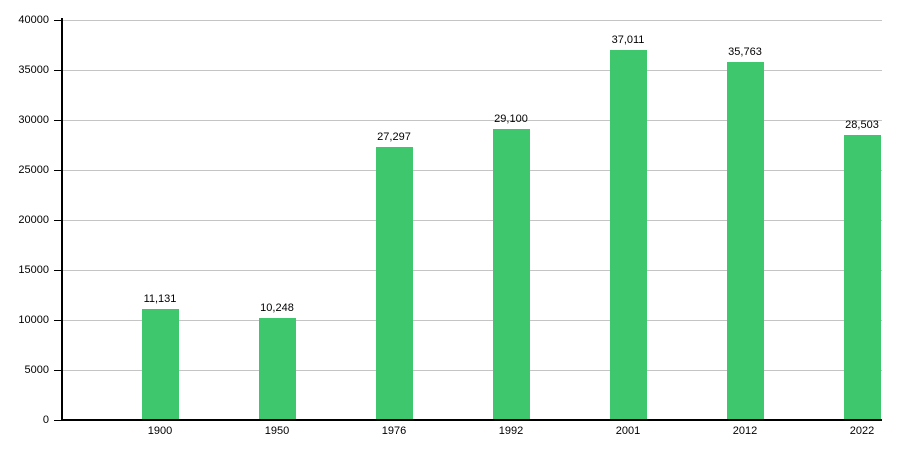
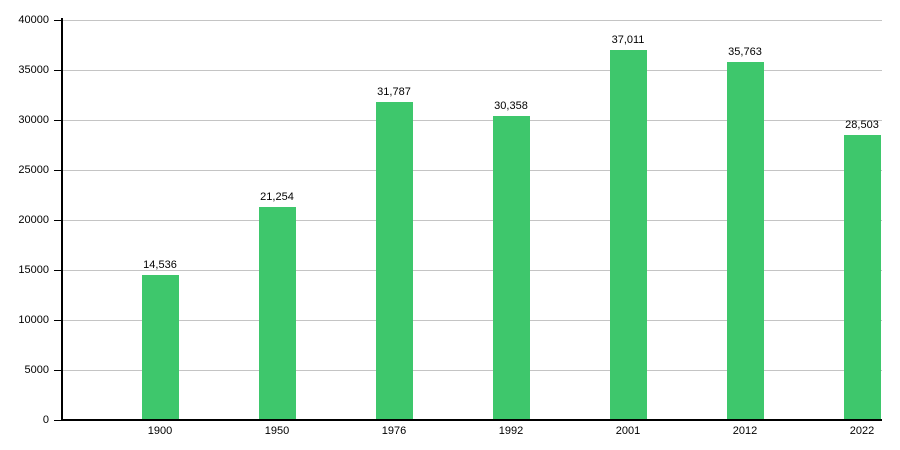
1900: 11,131 -> 14,536
1950: 10,248 -> 21,254
1976: 27,297 -> 31,787
1992: 29,100 -> 30,358
